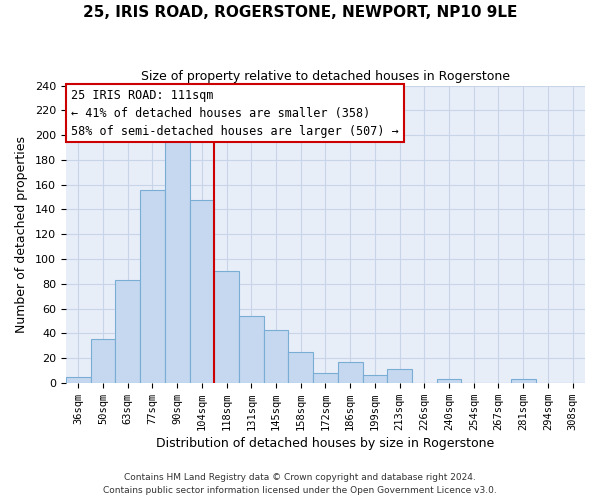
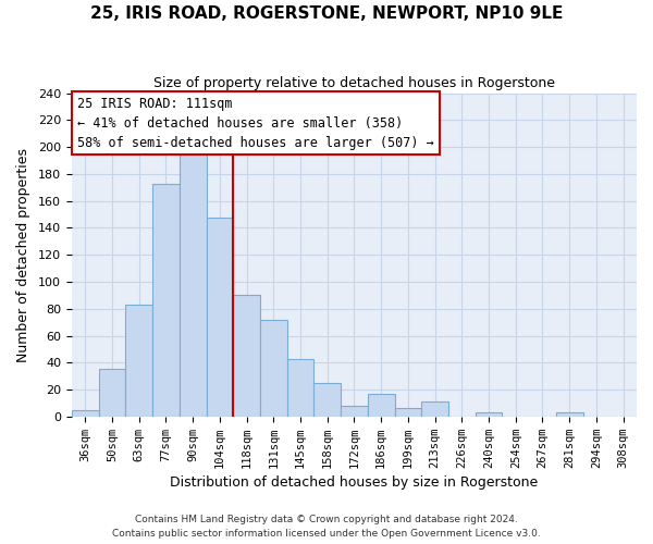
77sqm: 156 -> 173
131sqm: 54 -> 72
